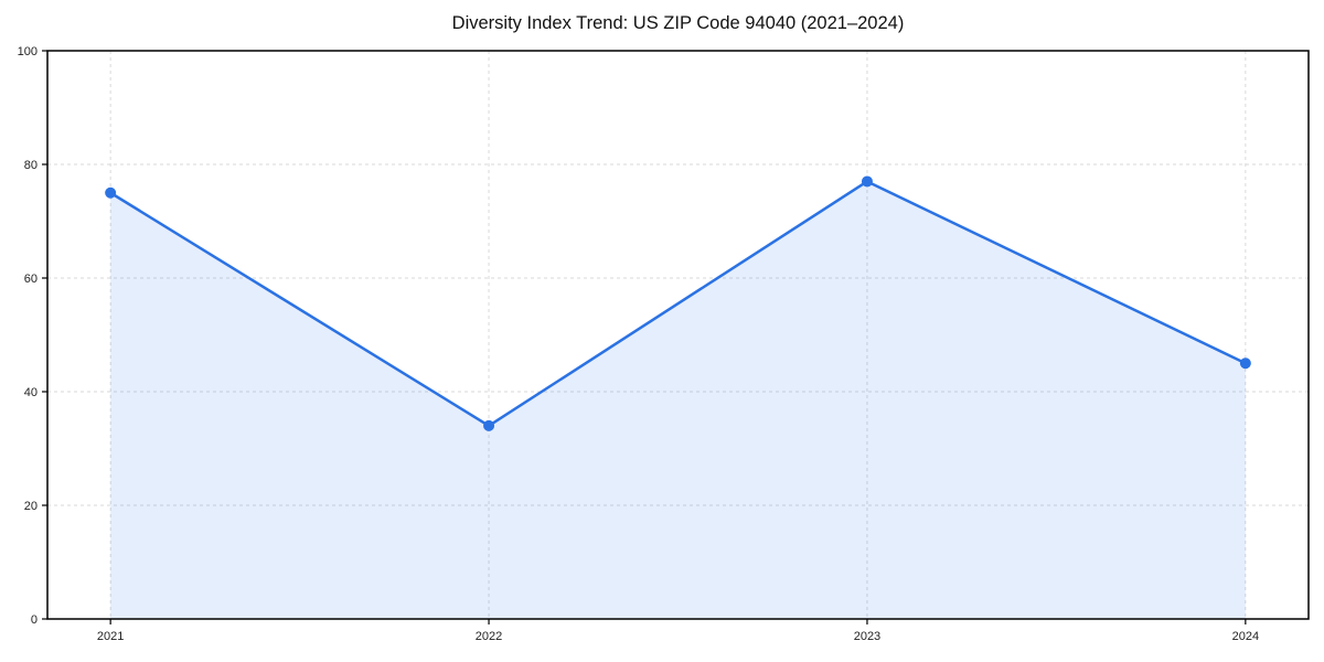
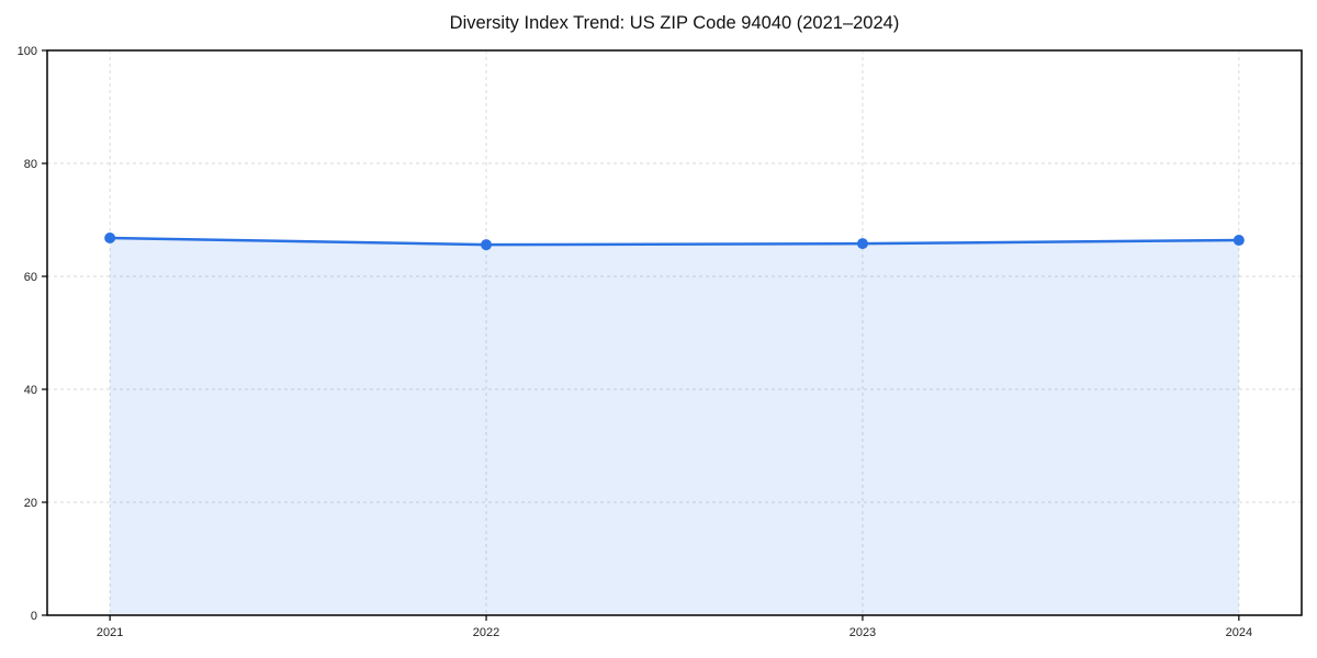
2021: 75 -> 67
2022: 34 -> 66
2023: 77 -> 66
2024: 45 -> 66
